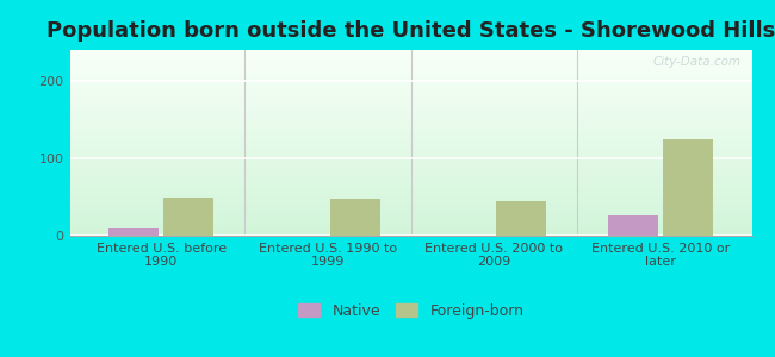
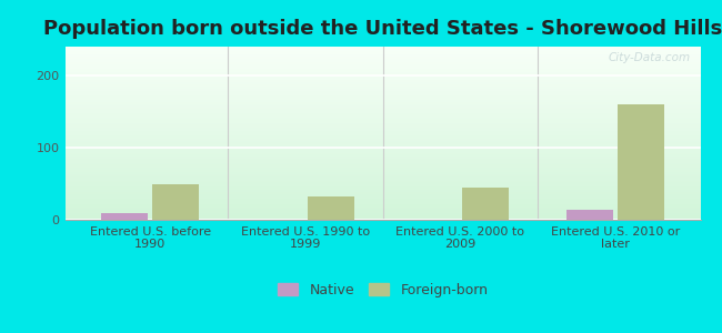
Foreign-born/Entered U.S. 1990 to 1999: 48 -> 32
Native/Entered U.S. 2010 or later: 26 -> 14
Foreign-born/Entered U.S. 2010 or later: 124 -> 160
